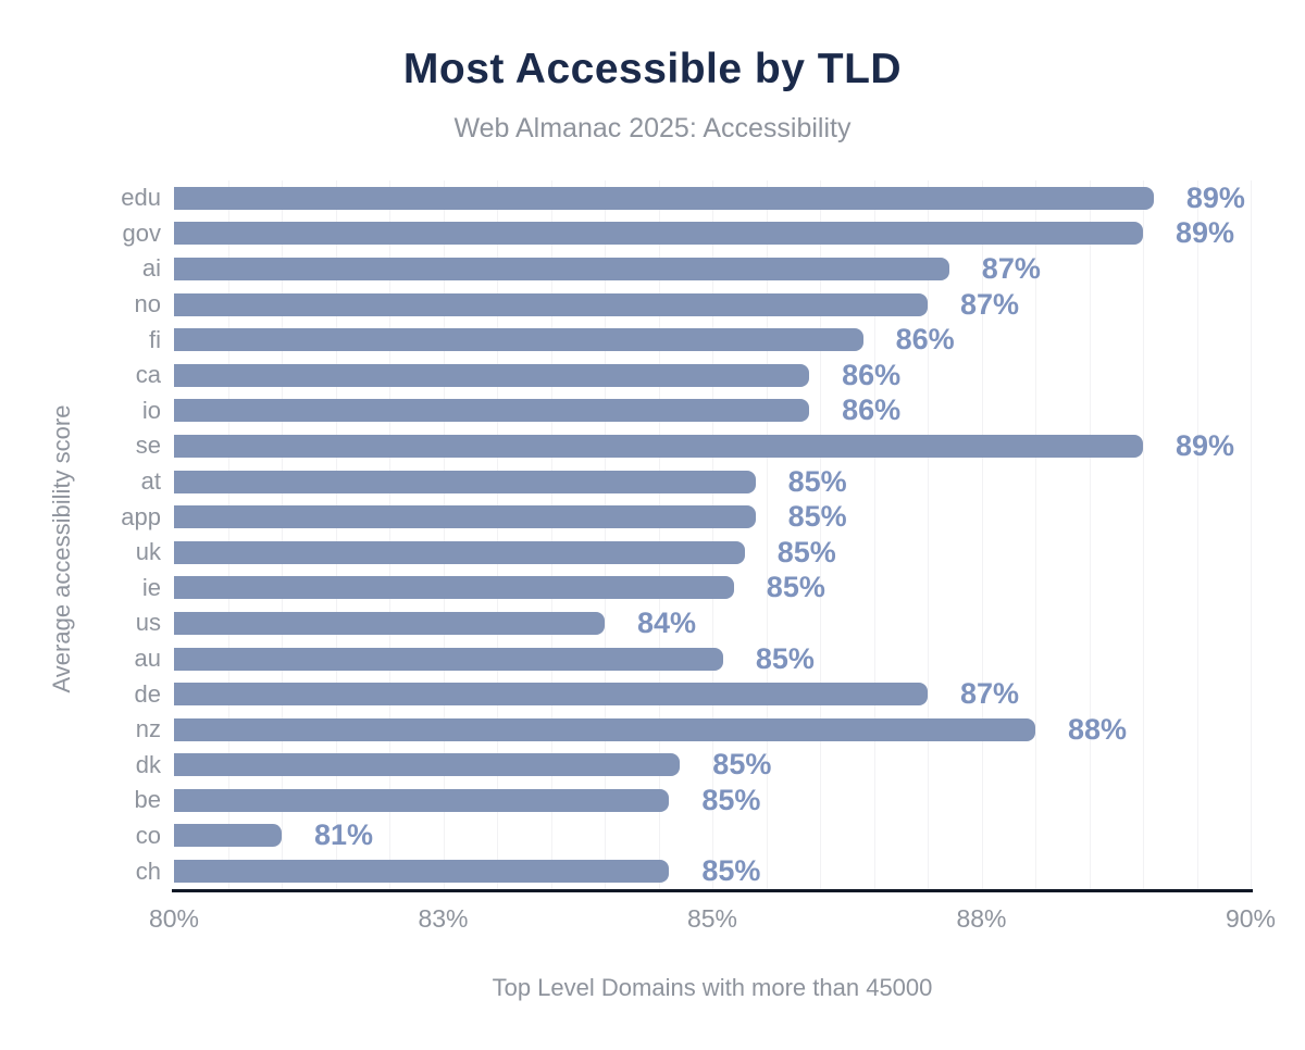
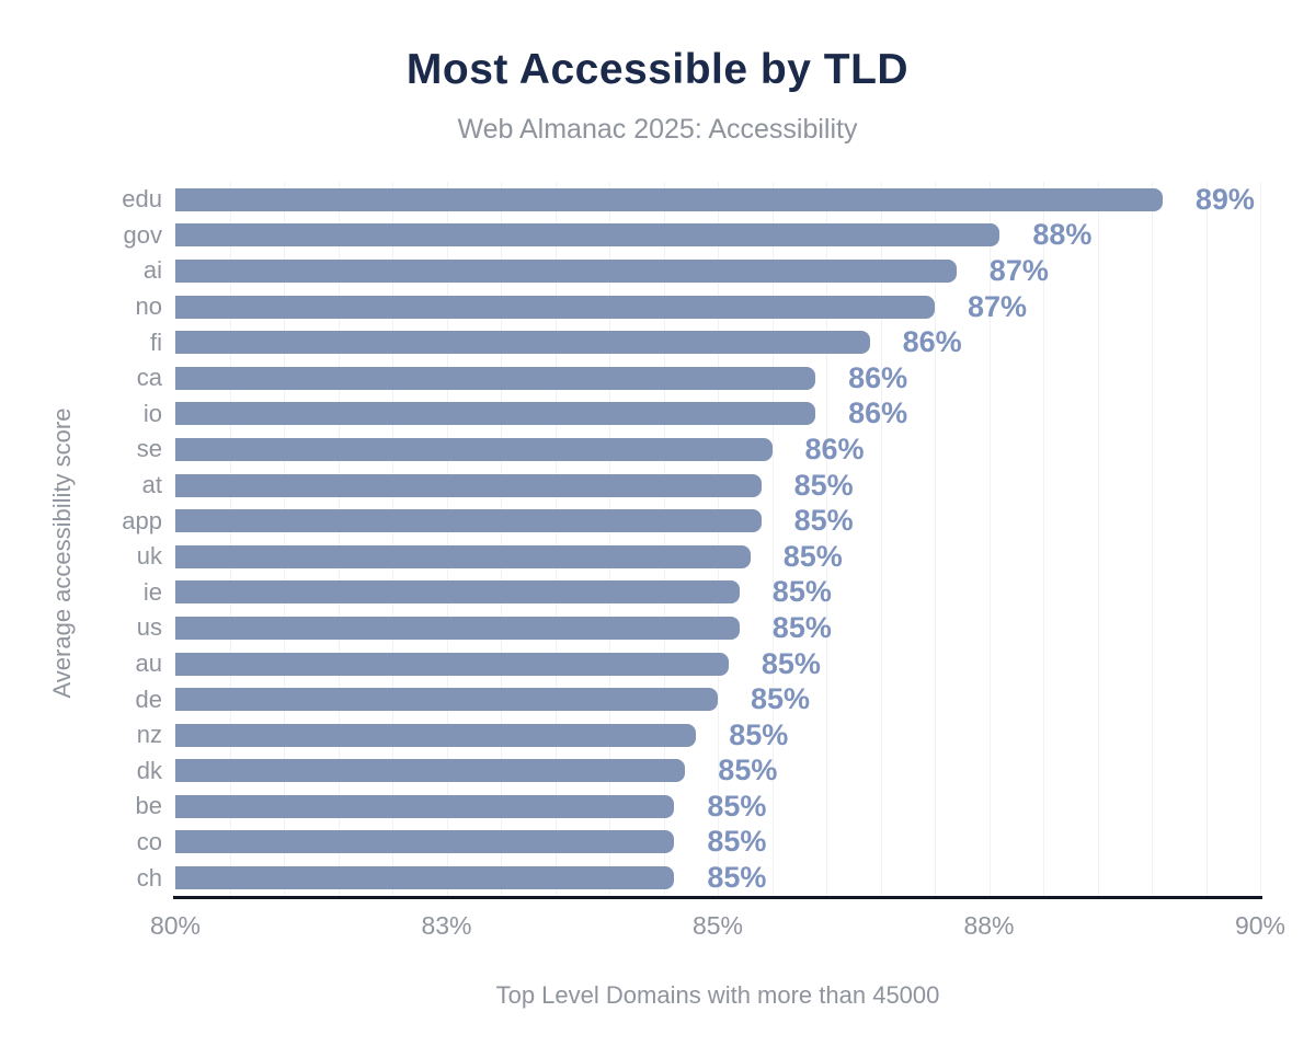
gov: 89% -> 88%
se: 89% -> 86%
us: 84% -> 85%
de: 87% -> 85%
nz: 88% -> 85%
co: 81% -> 85%
